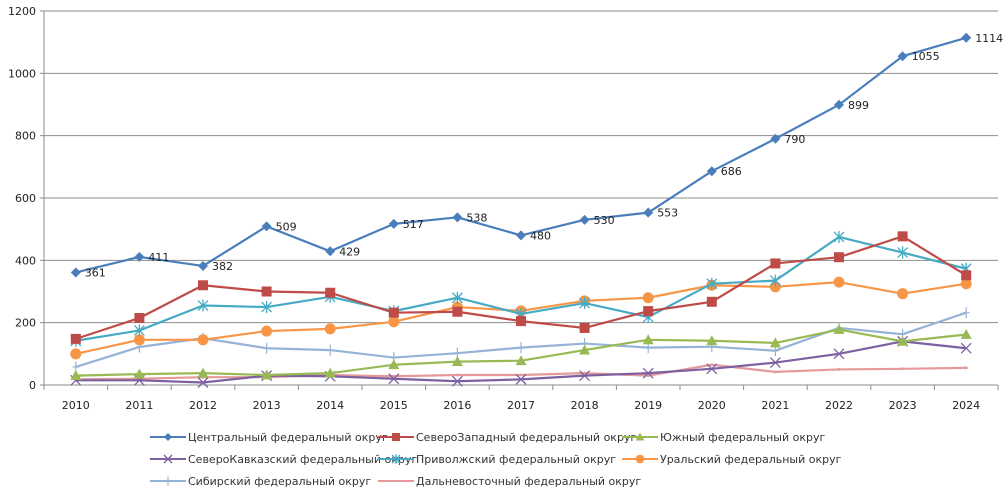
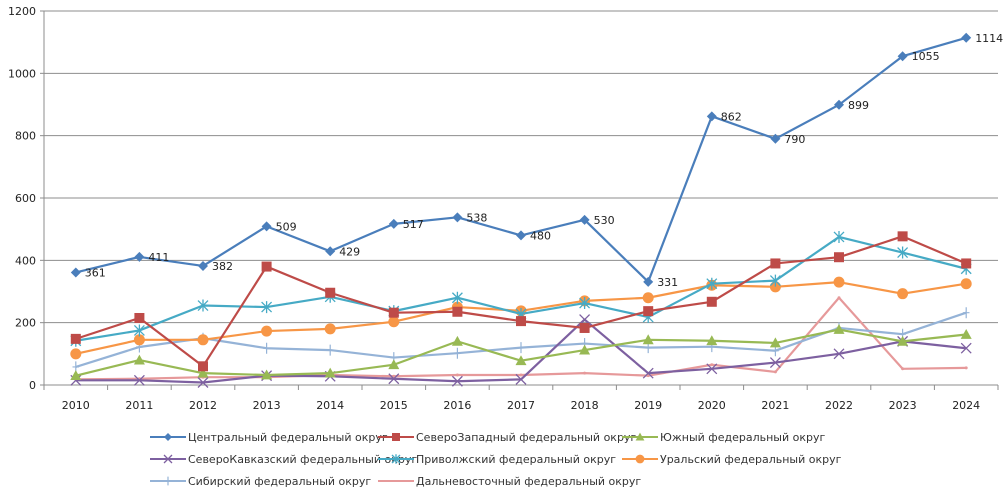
Южный федеральный округ/2011: 40 -> 80
СевероЗападный федеральный округ/2012: 320 -> 60
СевероЗападный федеральный округ/2013: 300 -> 380
Южный федеральный округ/2016: 80 -> 140
СевероКавказский федеральный округ/2018: 30 -> 210
Центральный федеральный округ/2019: 553 -> 331
Центральный федеральный округ/2020: 686 -> 862
Дальневосточный федеральный округ/2022: 50 -> 280
СевероЗападный федеральный округ/2024: 350 -> 390
